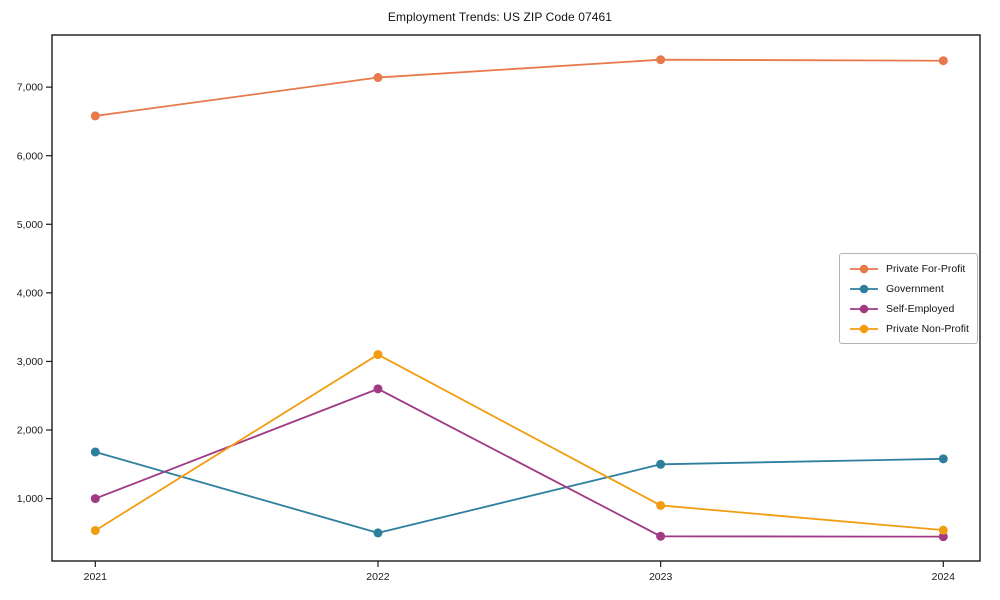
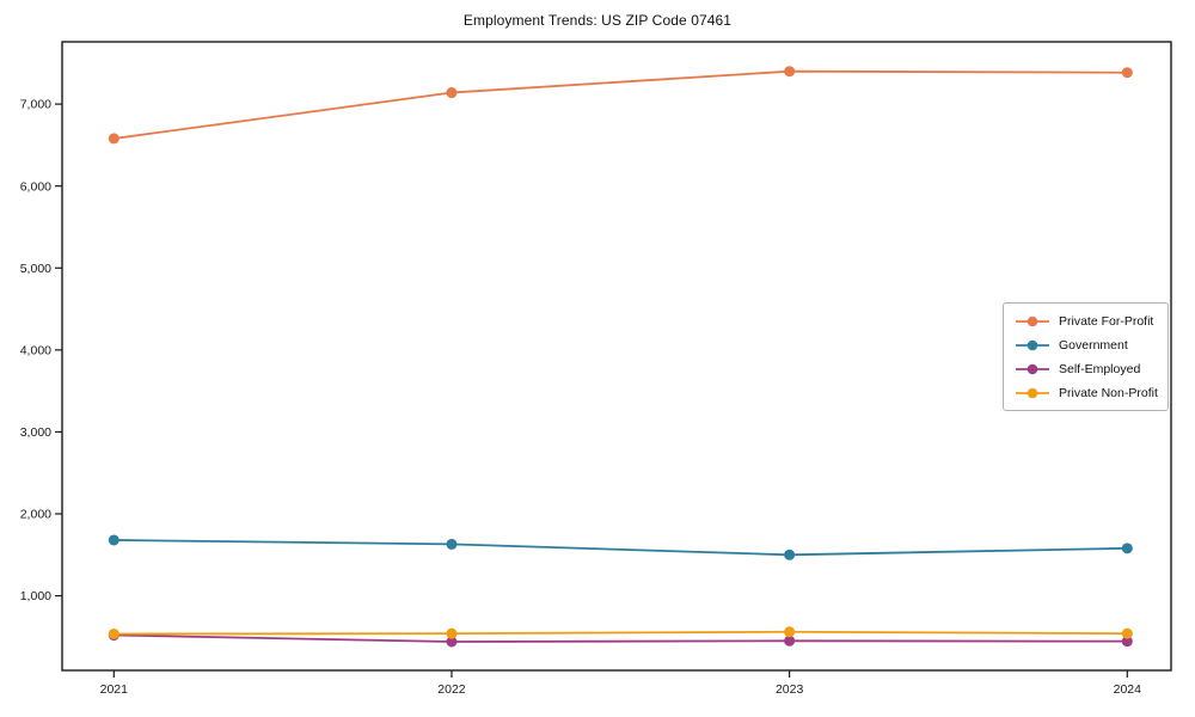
Self-Employed/2021: 1000 -> 500
Government/2022: 500 -> 1600
Self-Employed/2022: 2600 -> 400
Private Non-Profit/2022: 3100 -> 500
Private Non-Profit/2023: 900 -> 600
